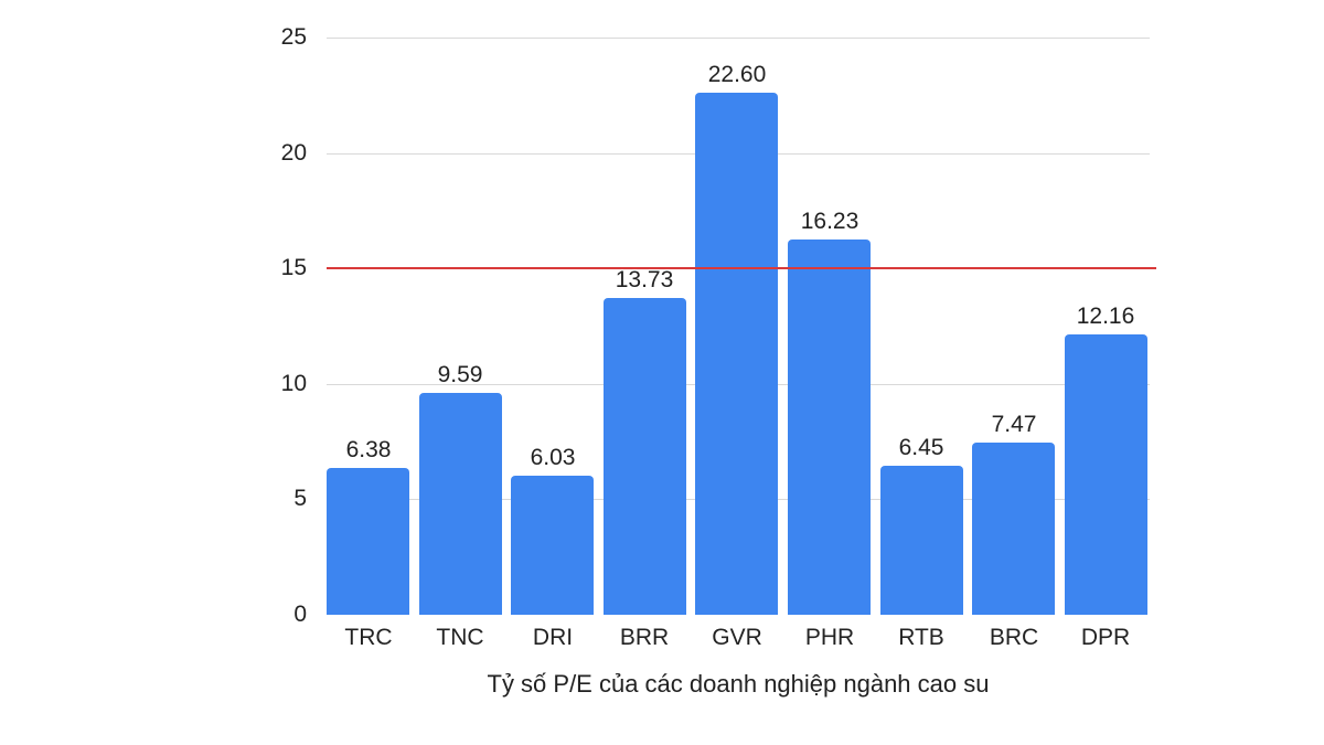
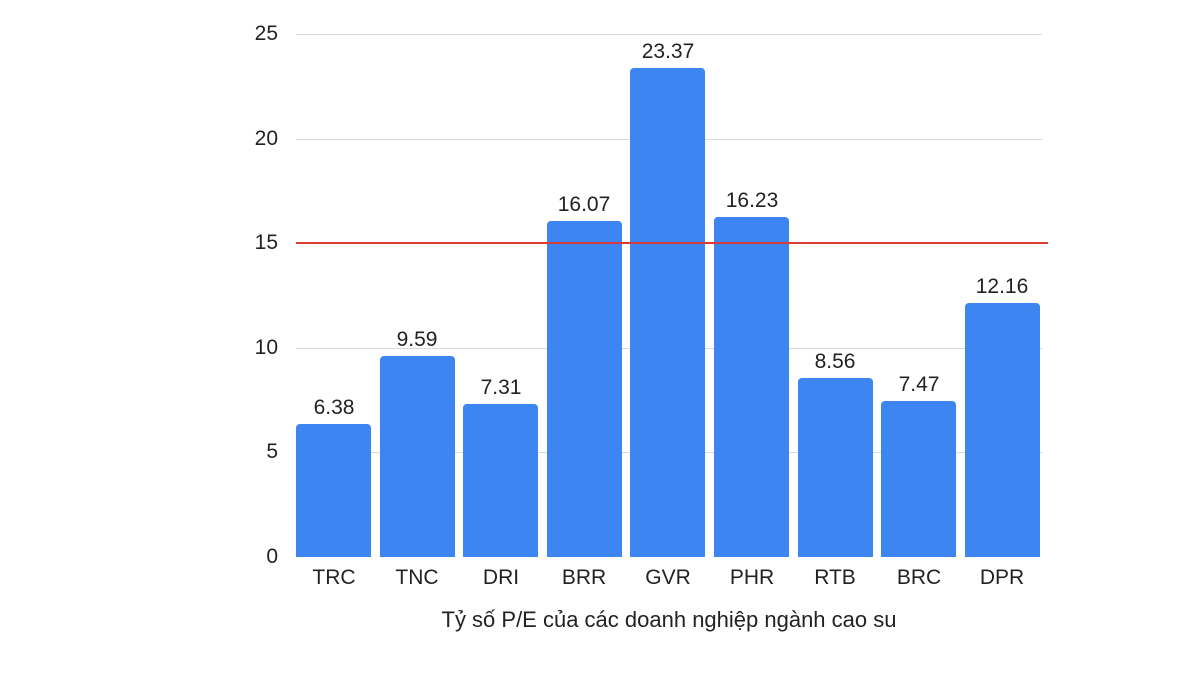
DRI: 6.03 -> 7.31
BRR: 13.73 -> 16.07
GVR: 22.60 -> 23.37
RTB: 6.45 -> 8.56
